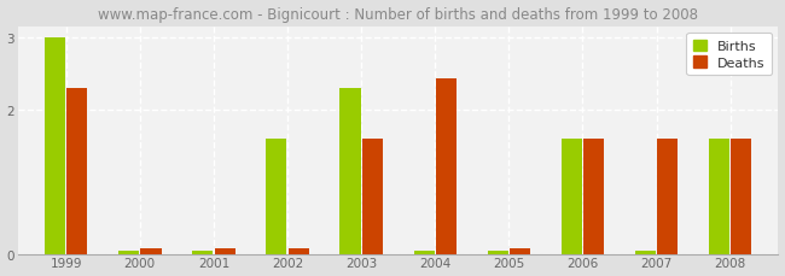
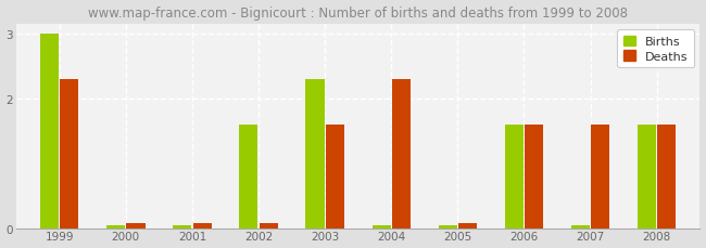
Deaths/2004: 2.42 -> 2.30
